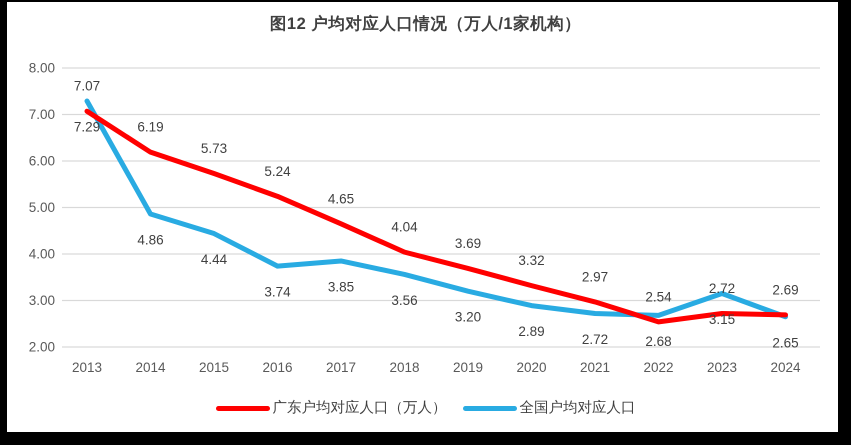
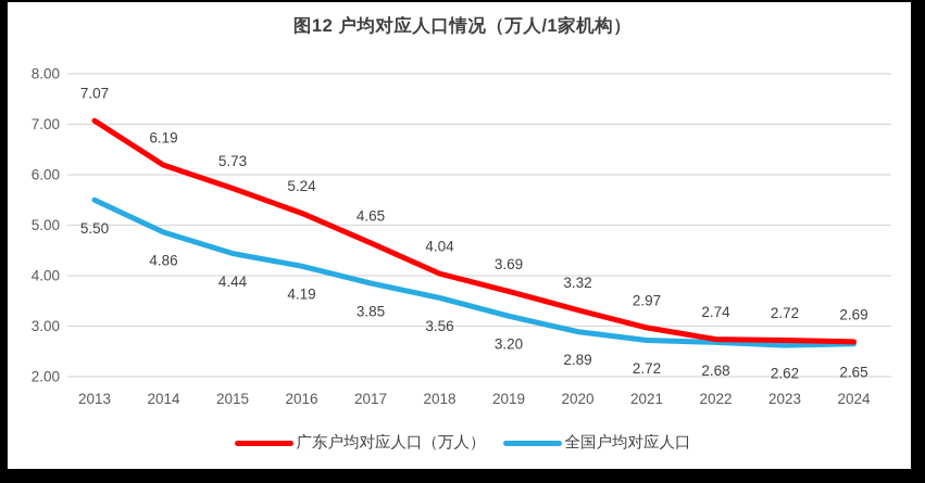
全国户均对应人口/2013: 7.29 -> 5.50
全国户均对应人口/2016: 3.74 -> 4.19
广东户均对应人口（万人）/2022: 2.54 -> 2.74
全国户均对应人口/2023: 3.15 -> 2.62
